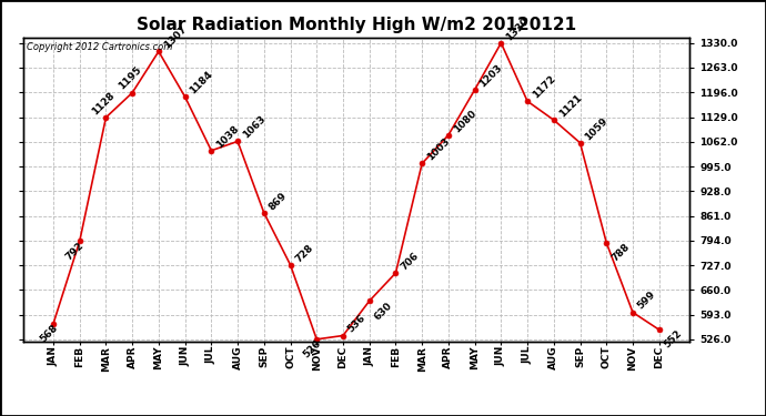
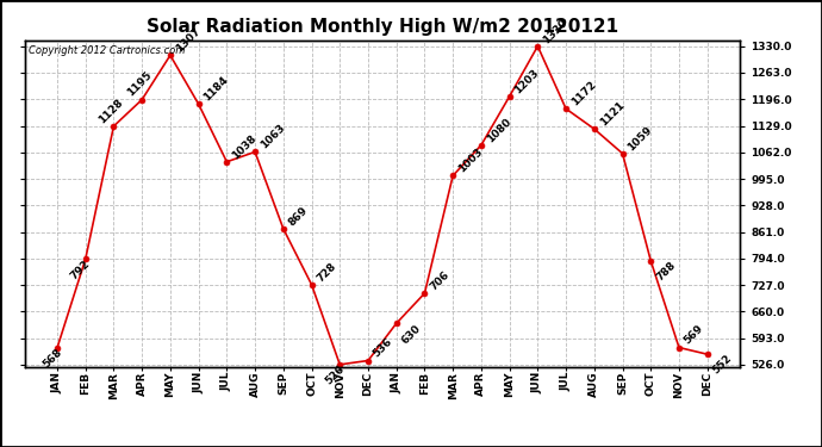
NOV: 599 -> 569
